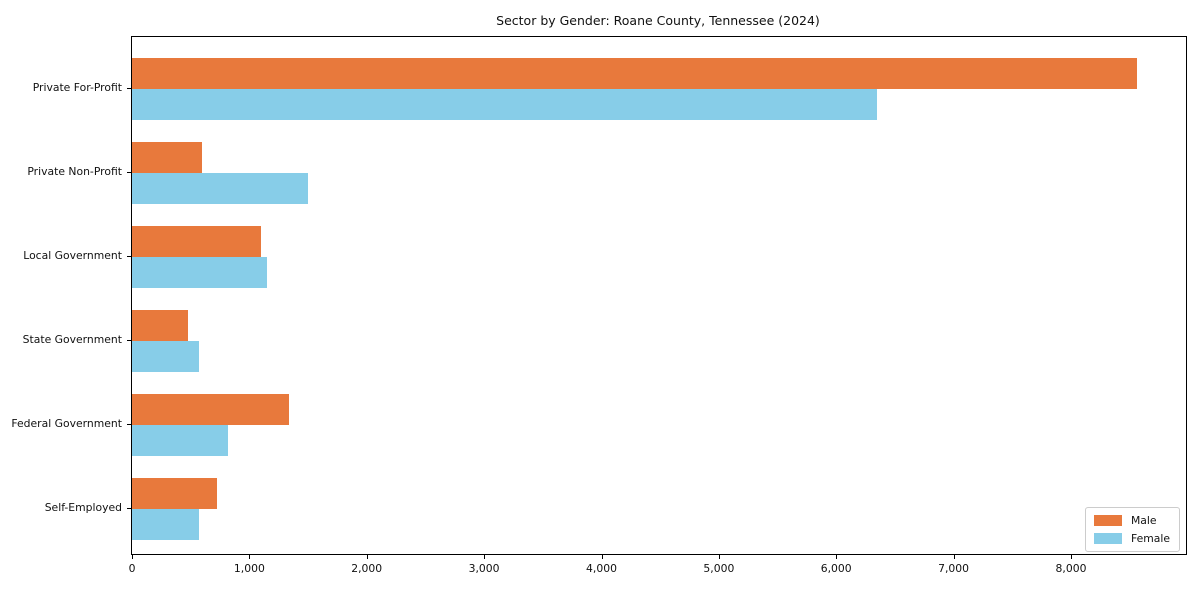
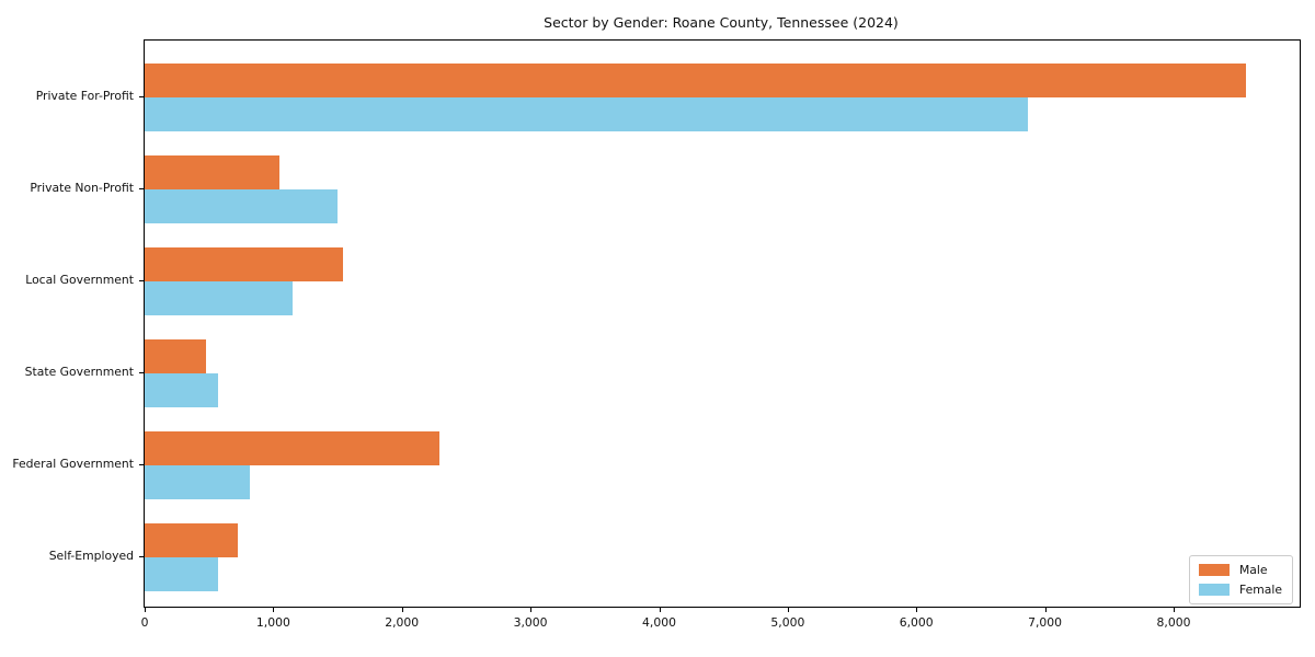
Female/Private For-Profit: 6350 -> 6870
Male/Private Non-Profit: 600 -> 1050
Male/Local Government: 1100 -> 1540
Male/Federal Government: 1340 -> 2290
